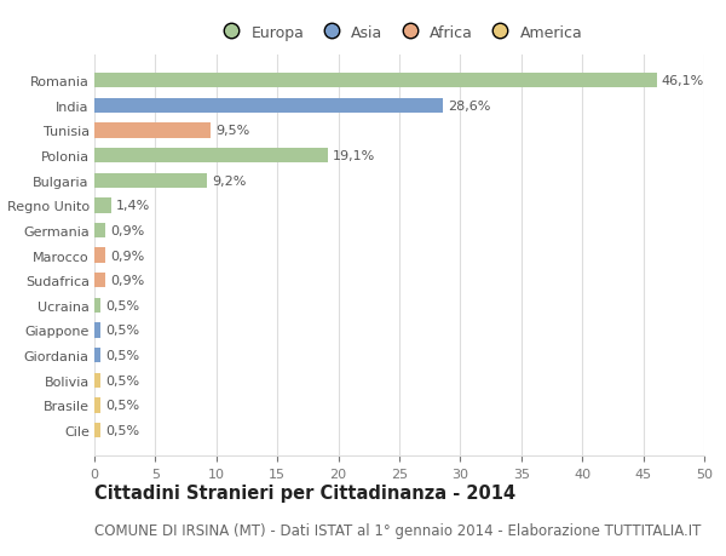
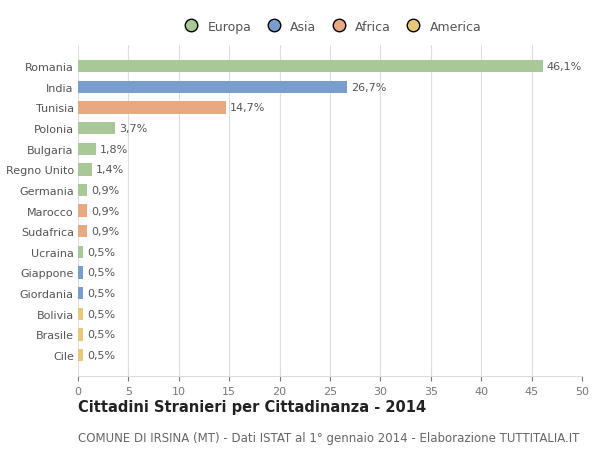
India: 28,6% -> 26,7%
Tunisia: 9,5% -> 14,7%
Polonia: 19,1% -> 3,7%
Bulgaria: 9,2% -> 1,8%
